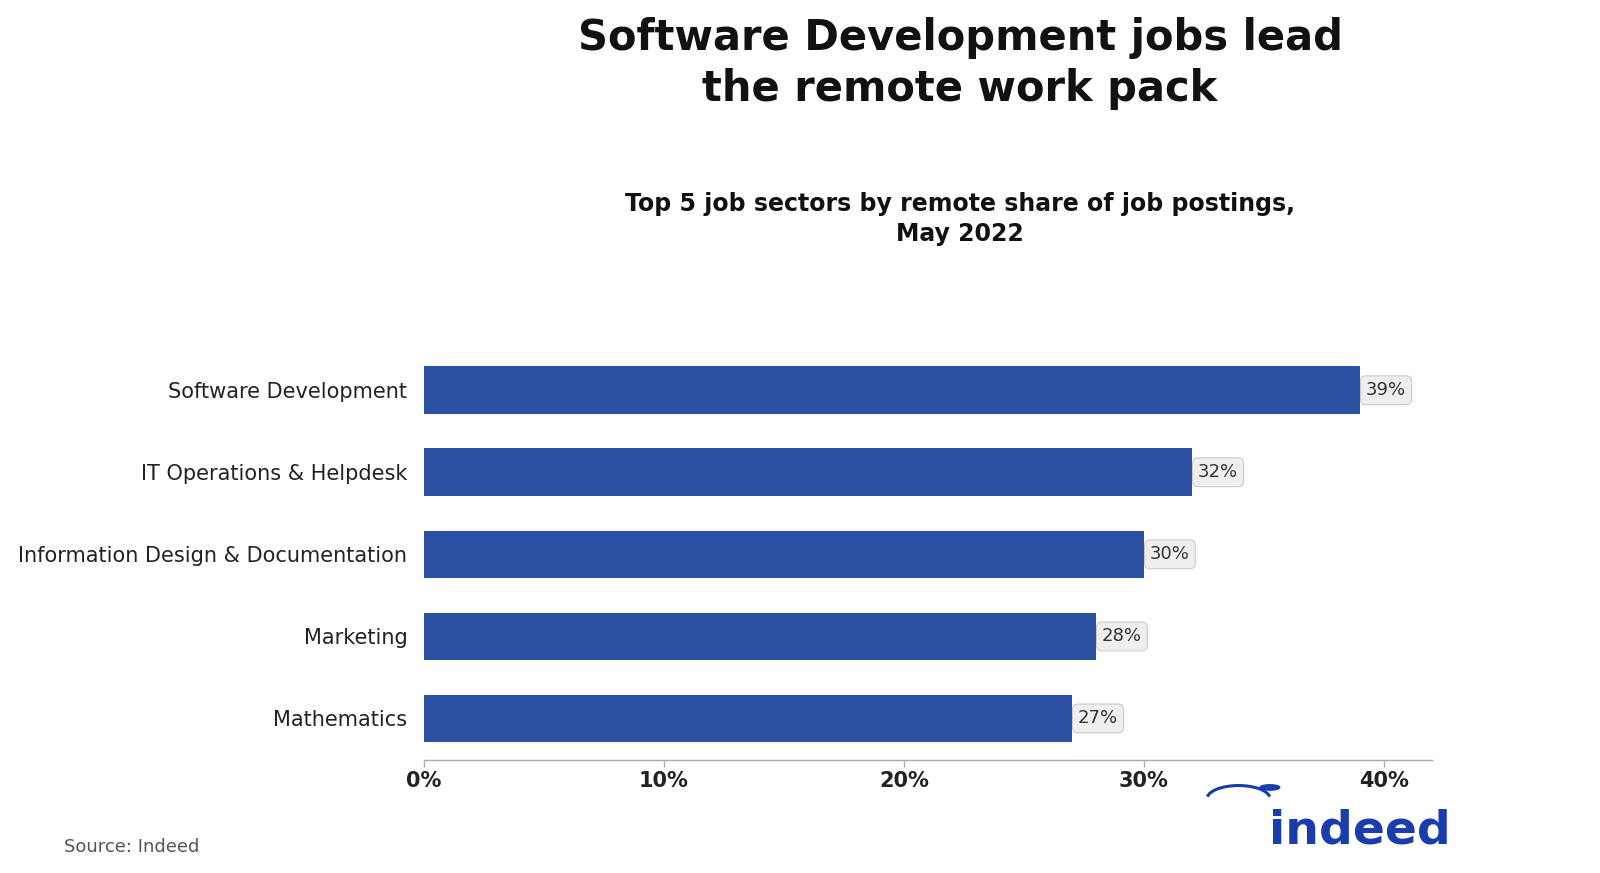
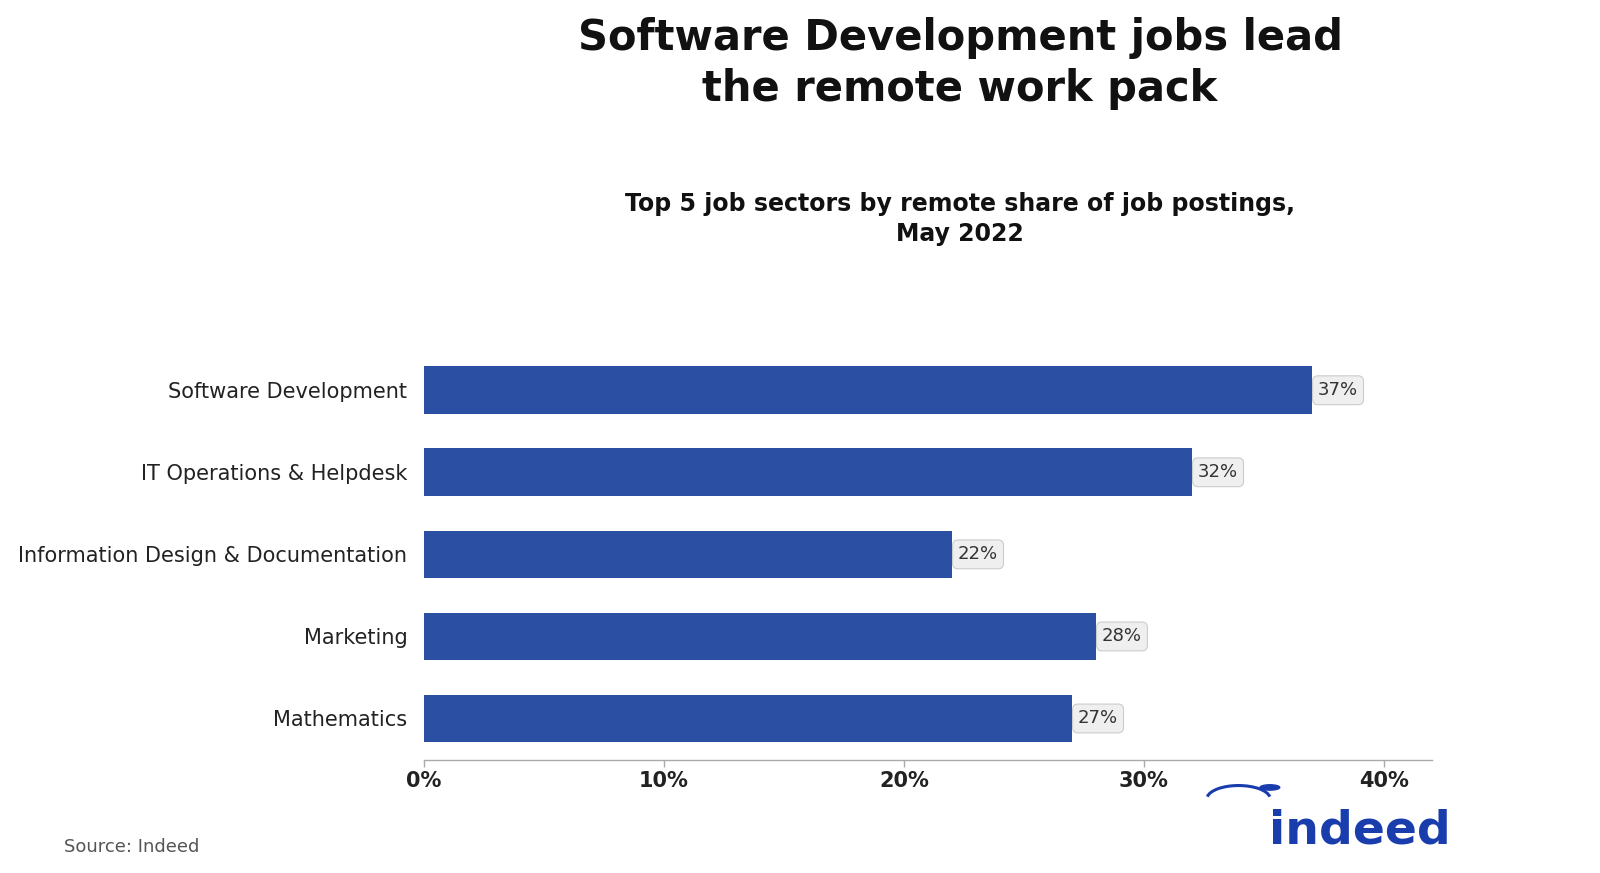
Software Development: 39% -> 37%
Information Design & Documentation: 30% -> 22%
